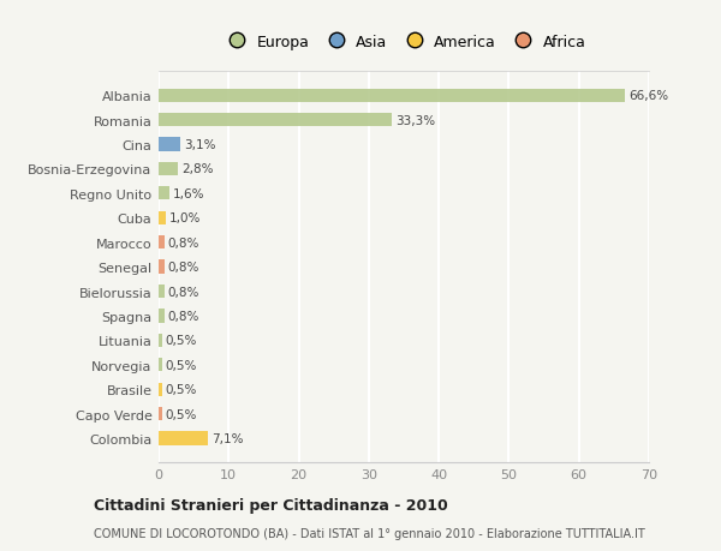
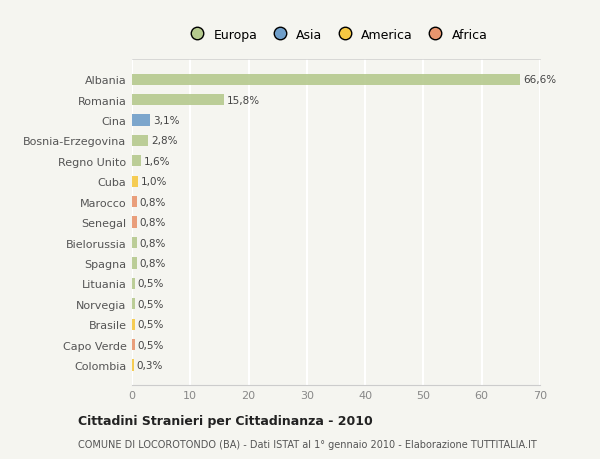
Romania: 33,3% -> 15,8%
Colombia: 7,1% -> 0,3%
